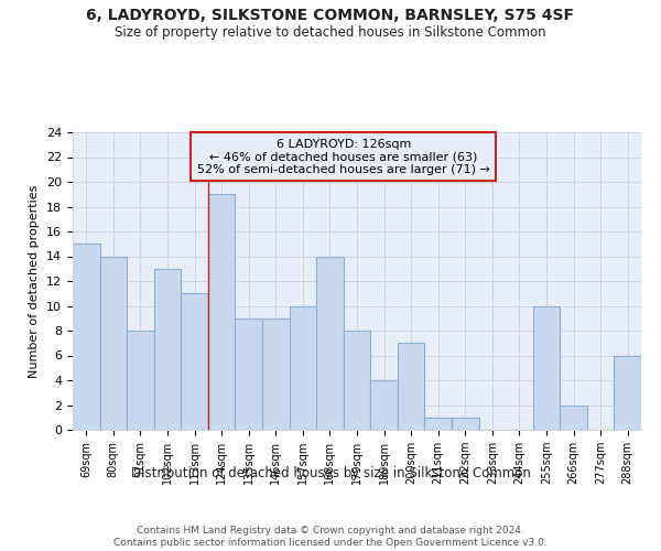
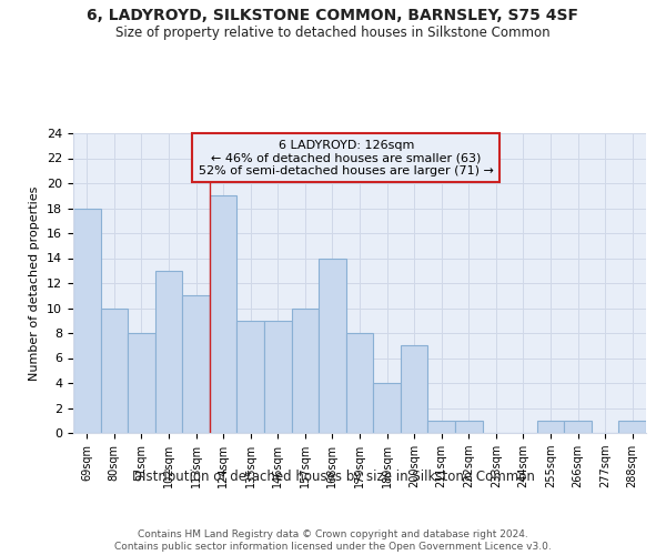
69sqm: 15 -> 18
80sqm: 14 -> 10
255sqm: 10 -> 1
266sqm: 2 -> 1
288sqm: 6 -> 1
